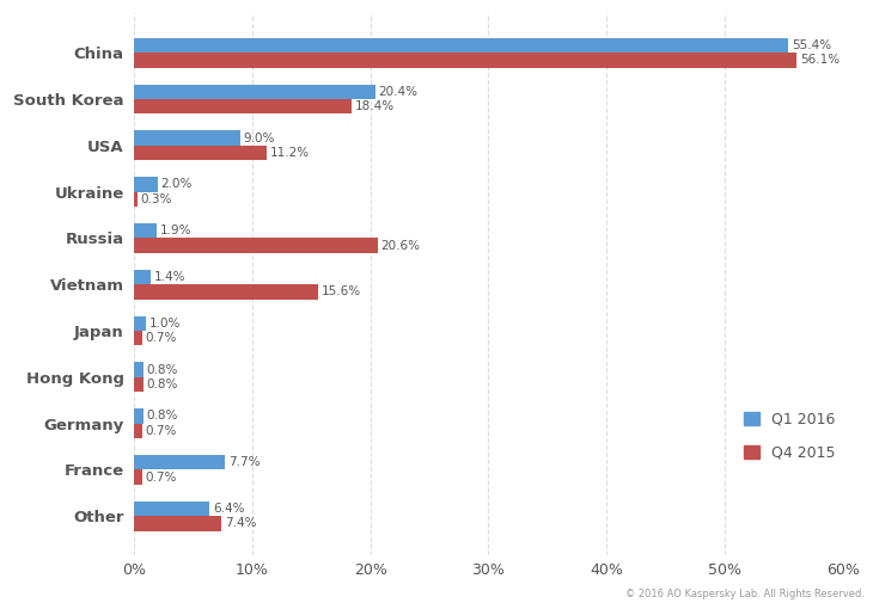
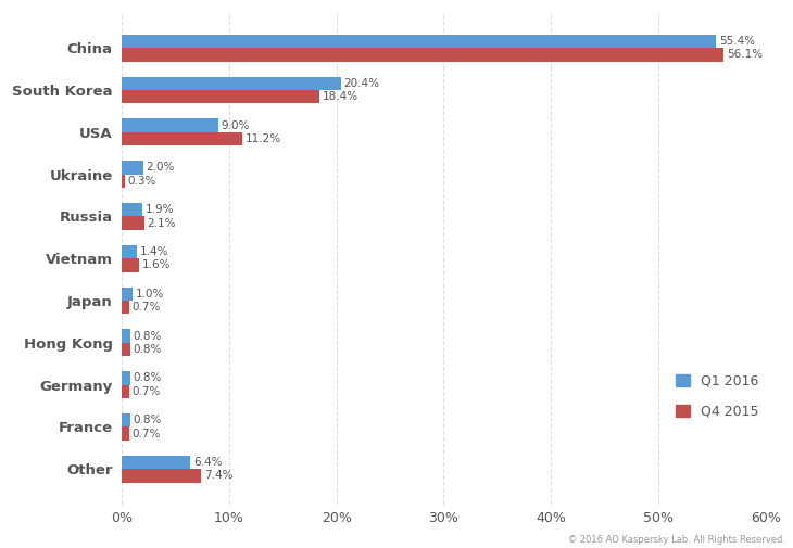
Q4 2015/Russia: 20.6% -> 2.1%
Q4 2015/Vietnam: 15.6% -> 1.6%
Q1 2016/France: 7.7% -> 0.8%
